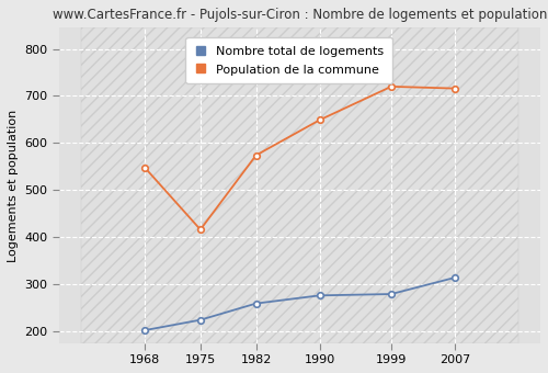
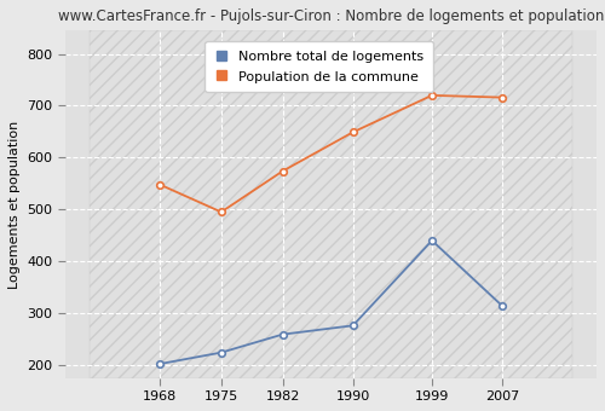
Population de la commune/1975: 416 -> 495
Nombre total de logements/1999: 279 -> 440
